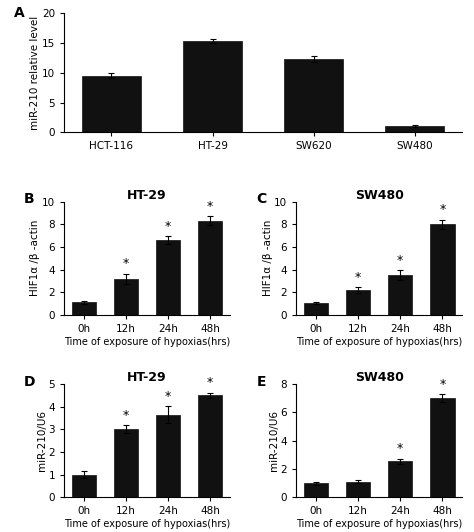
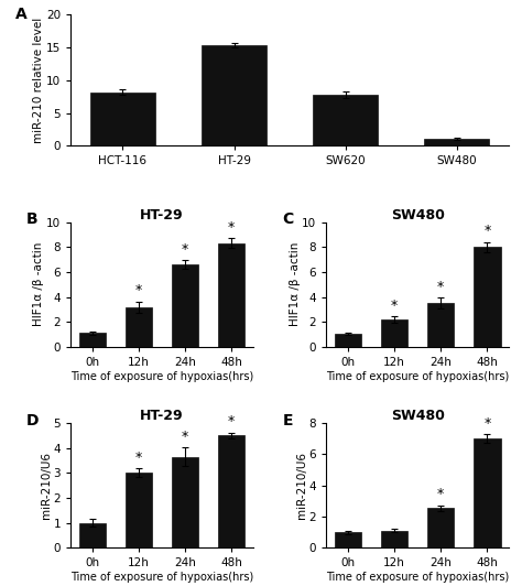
HCT-116: 9.5 -> 8.2
SW620: 12.3 -> 7.8
